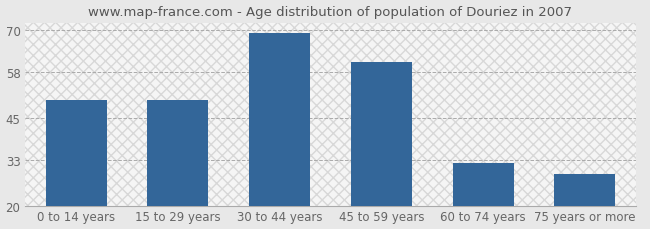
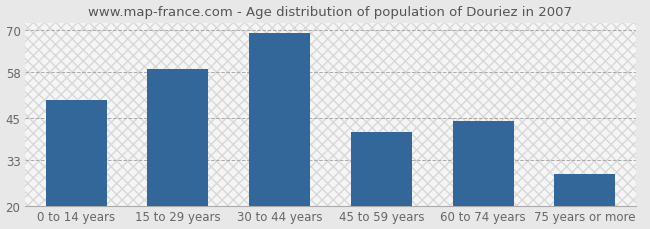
15 to 29 years: 50 -> 59
45 to 59 years: 61 -> 41
60 to 74 years: 32 -> 44
